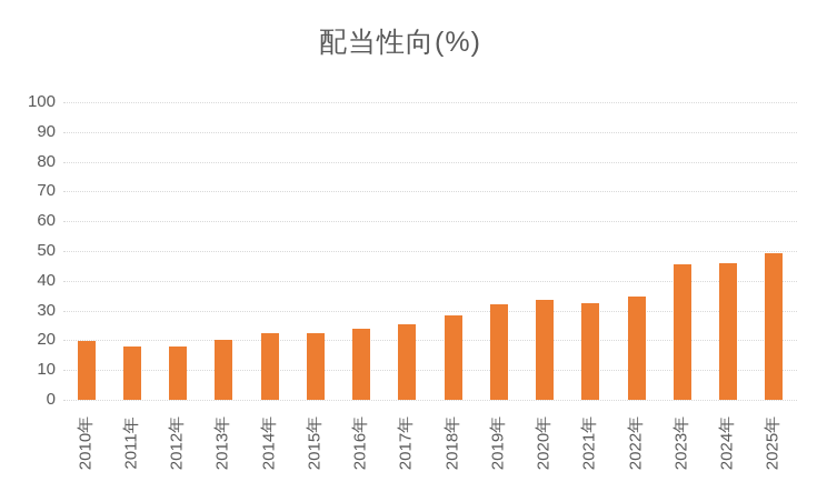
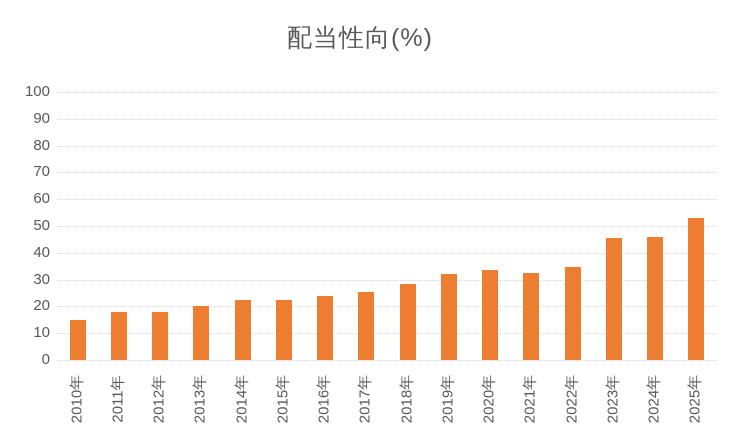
2010年: 20 -> 15
2025年: 49 -> 53
